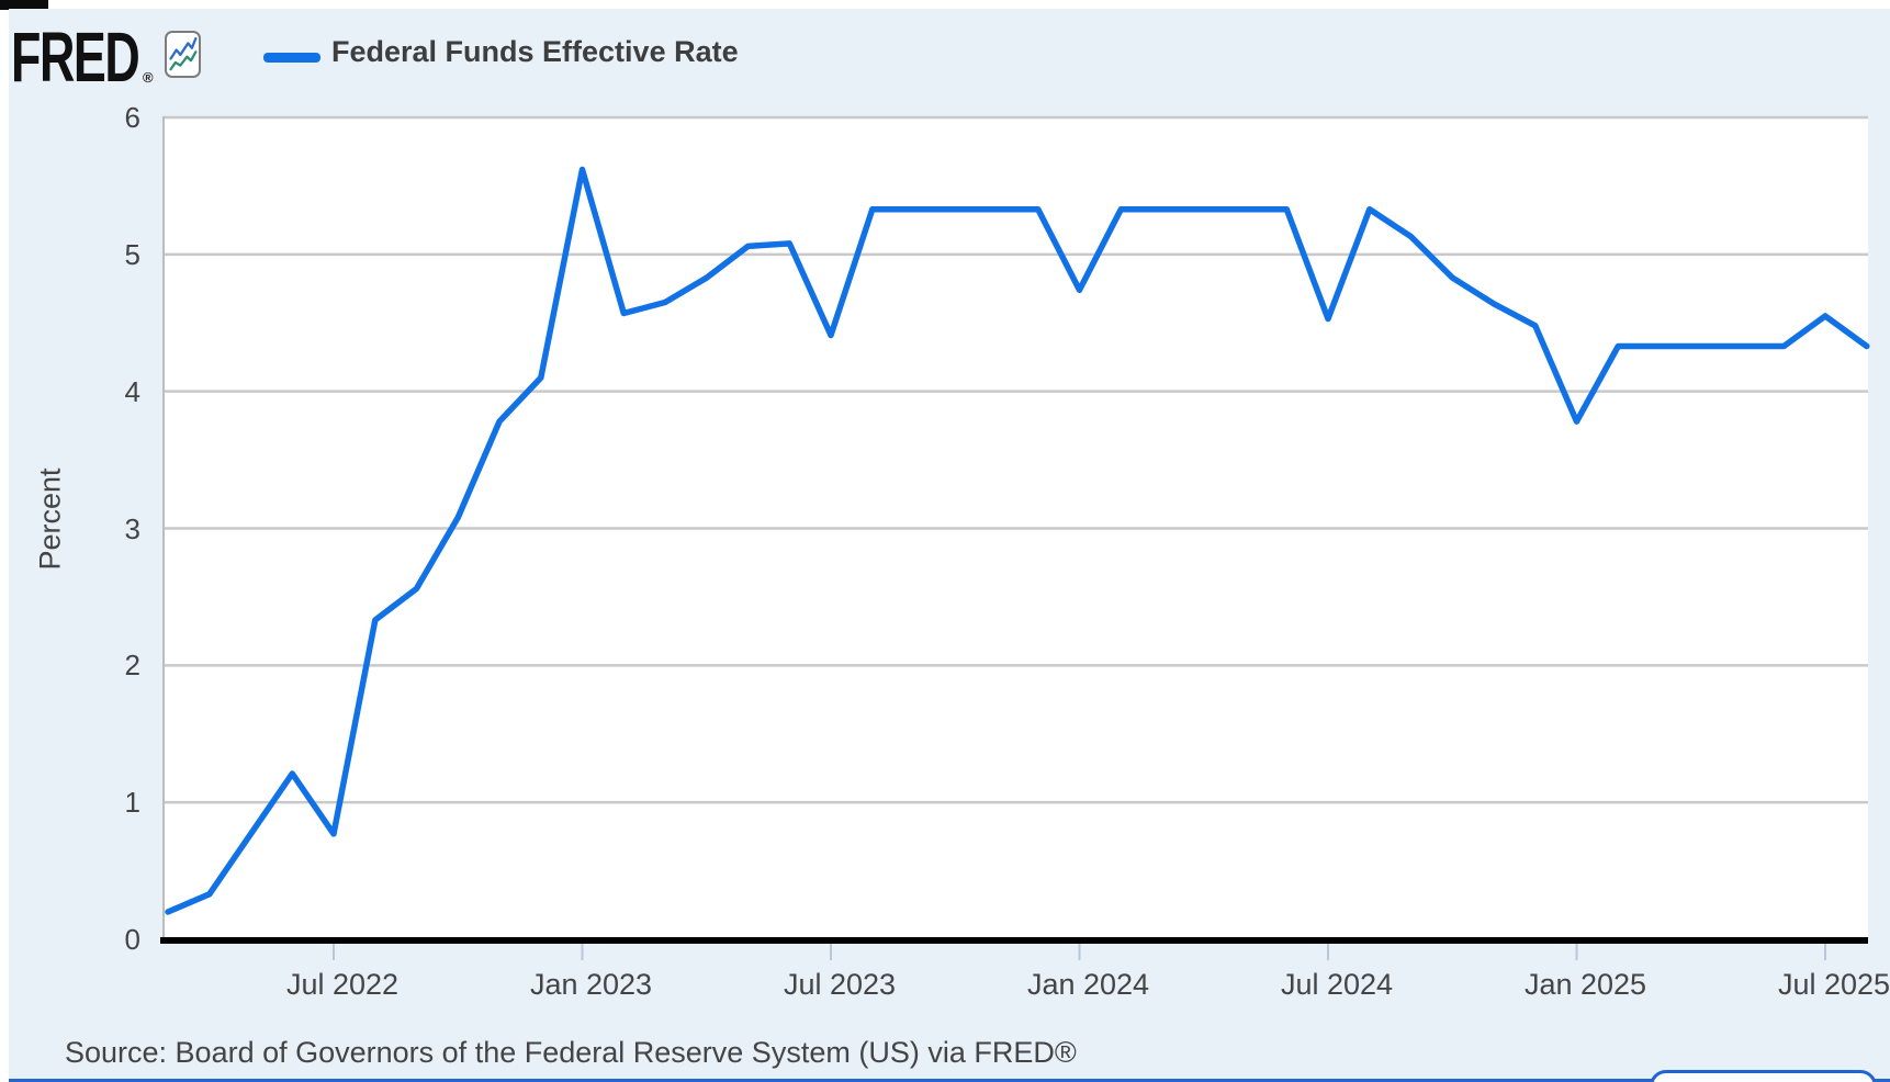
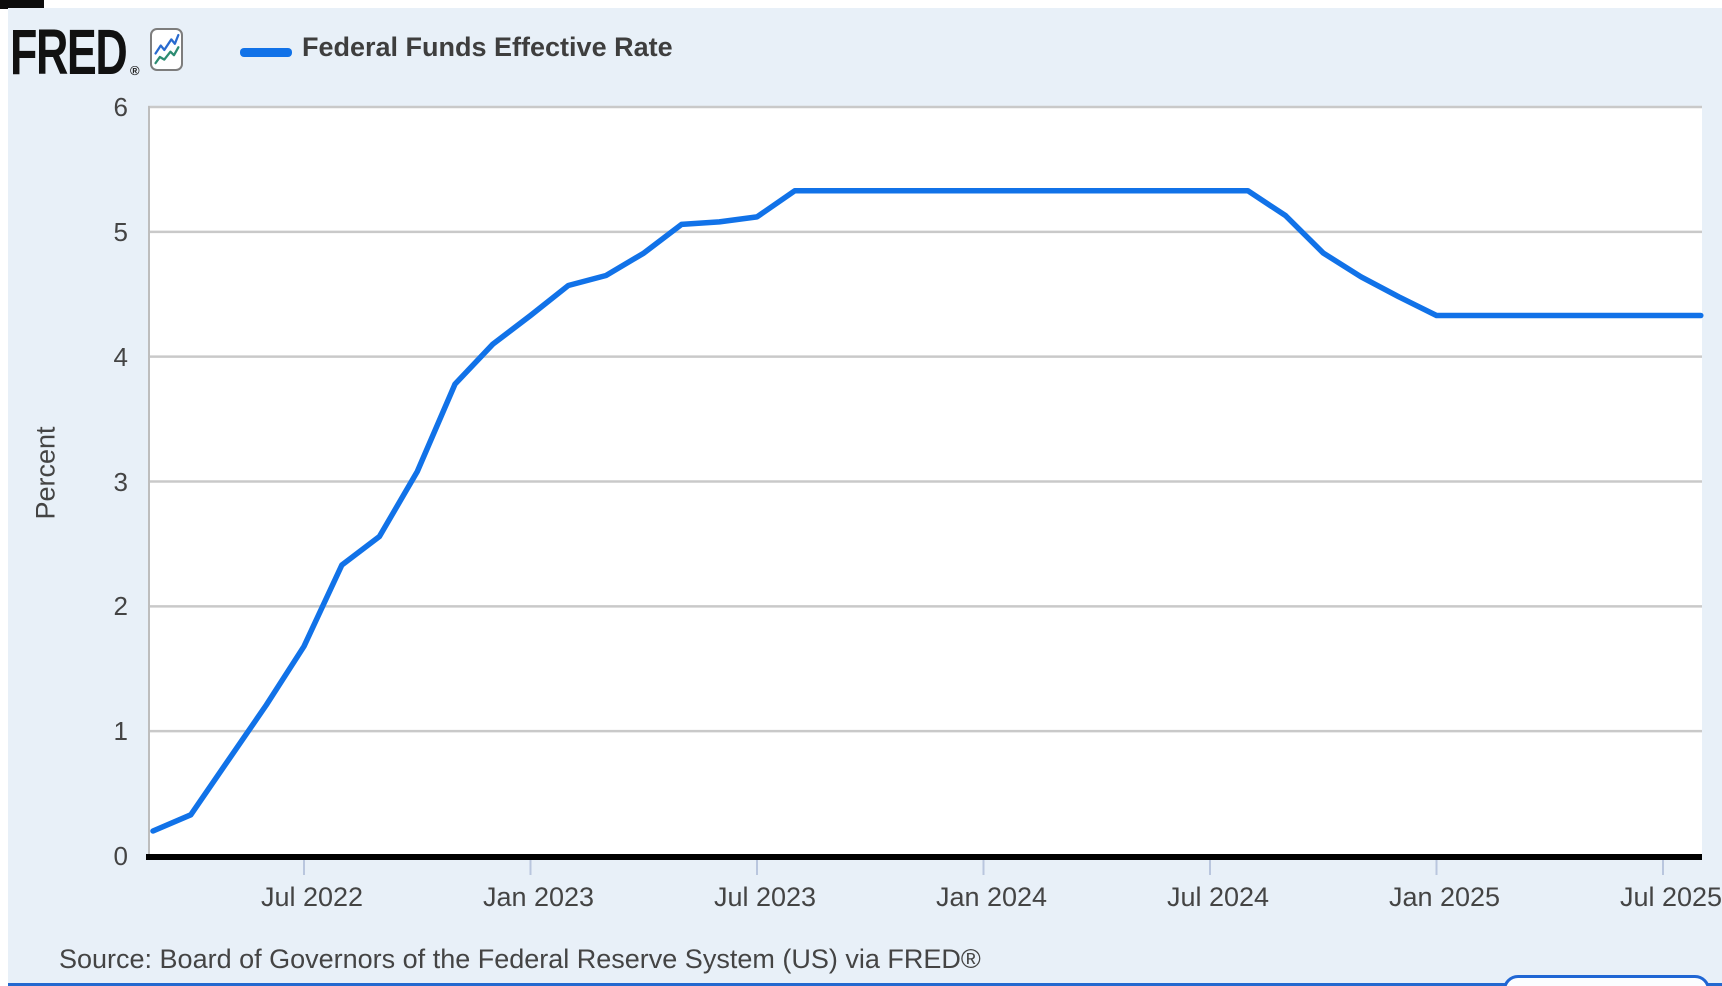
Jul 2022: 0.77 -> 1.68
Jan 2023: 5.62 -> 4.33
Jul 2023: 4.41 -> 5.12
Jan 2024: 4.74 -> 5.33
Jul 2024: 4.53 -> 5.33
Jan 2025: 3.78 -> 4.33
Jul 2025: 4.55 -> 4.33
